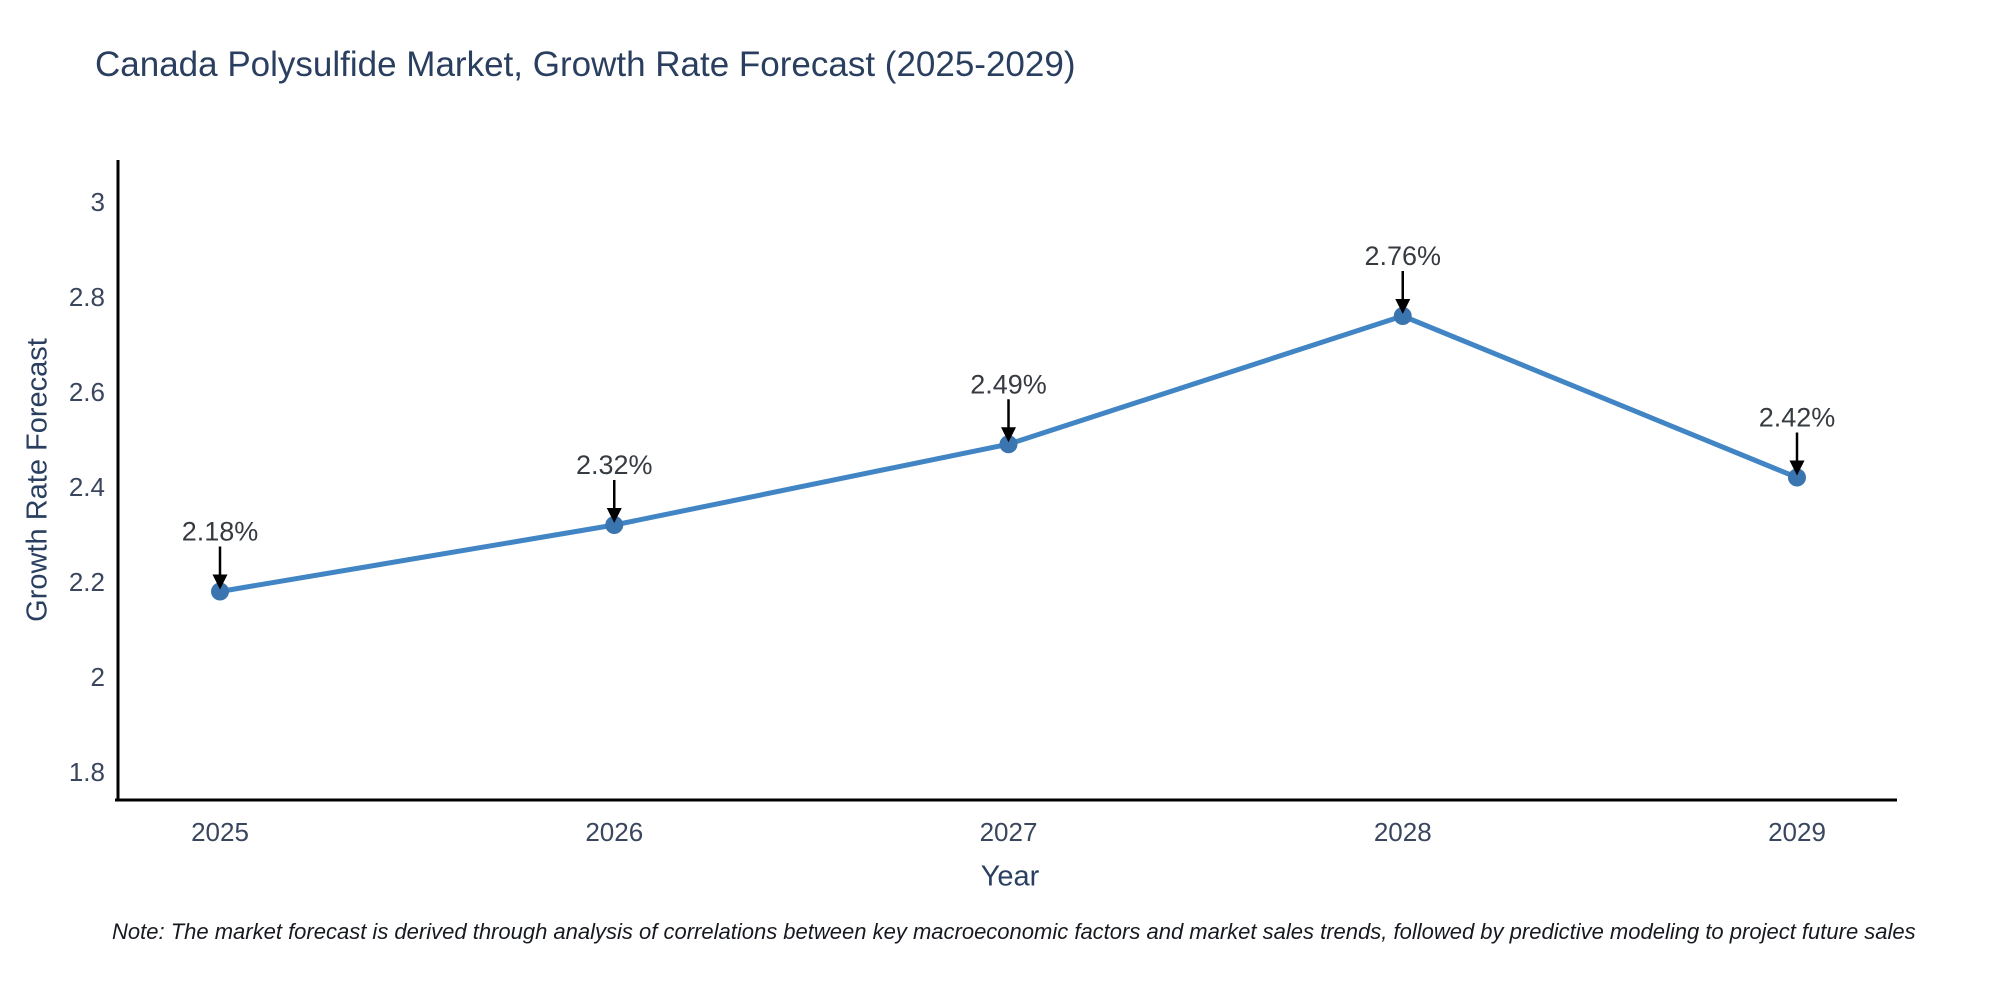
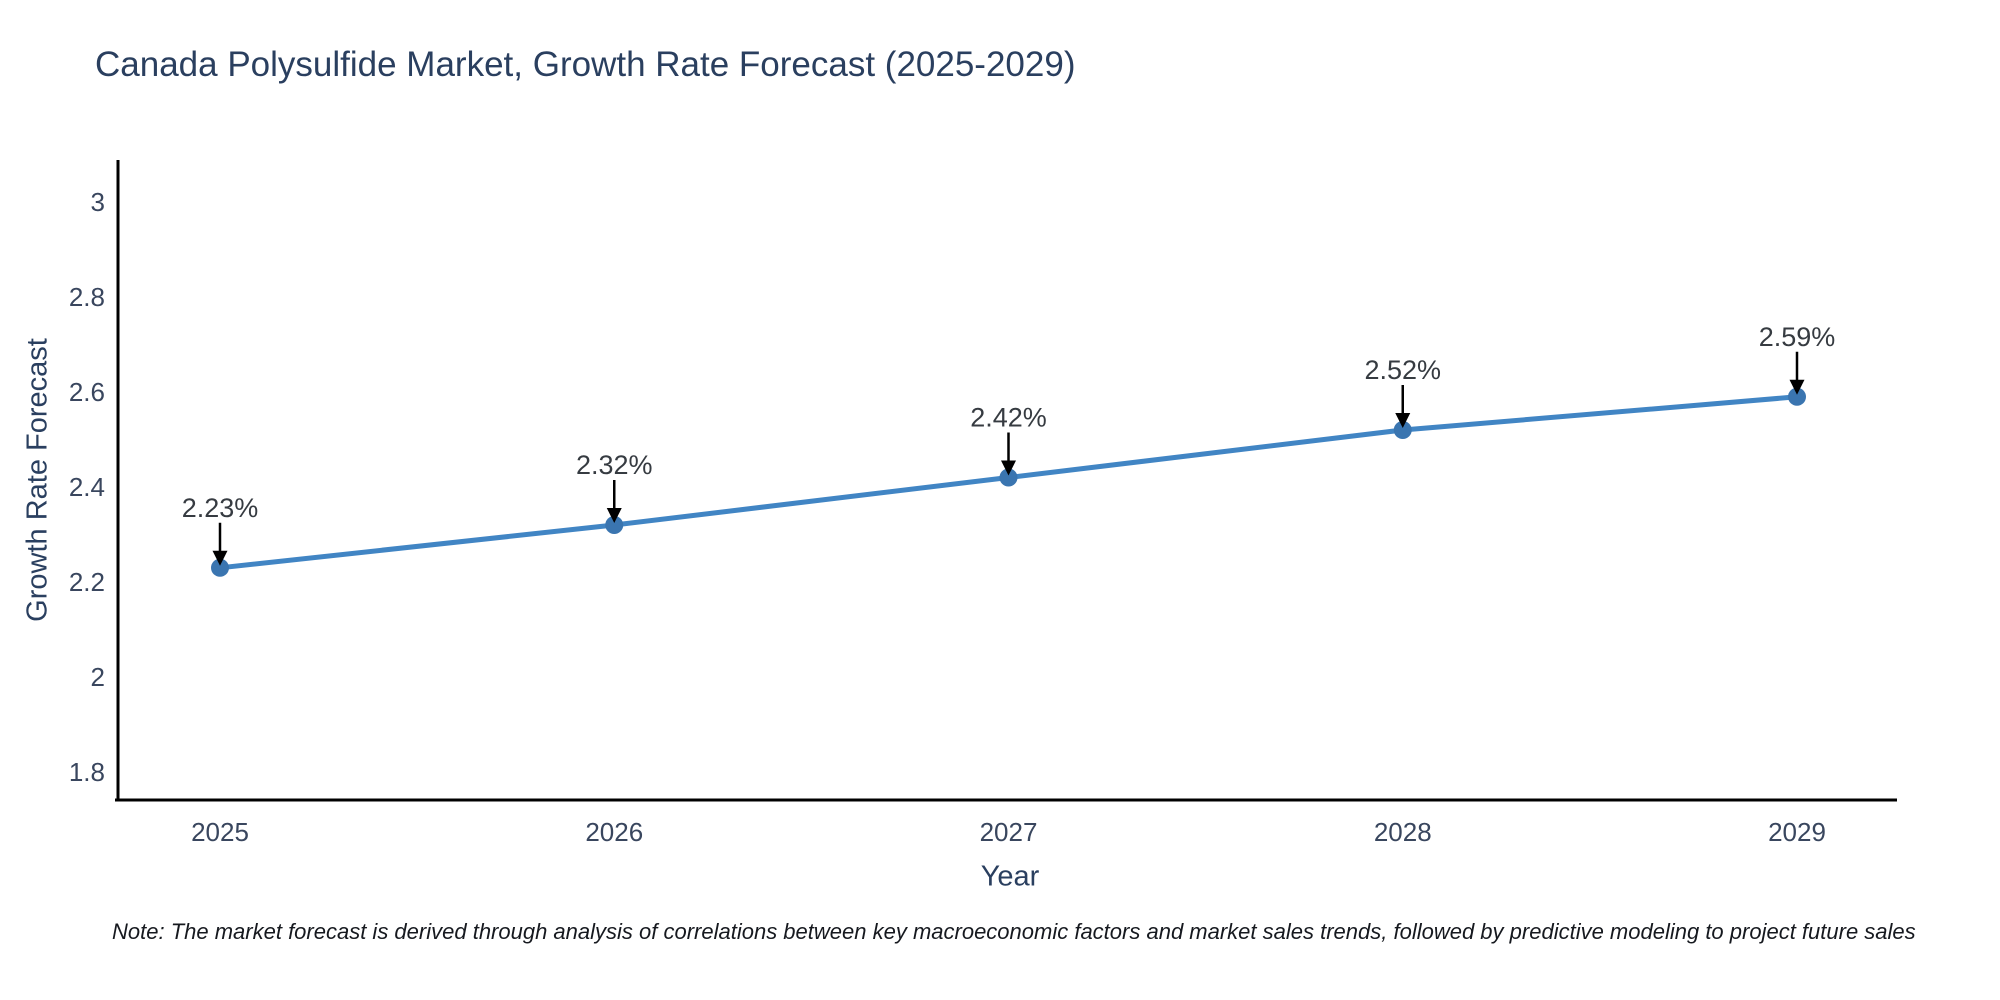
2025: 2.18% -> 2.23%
2027: 2.49% -> 2.42%
2028: 2.76% -> 2.52%
2029: 2.42% -> 2.59%
